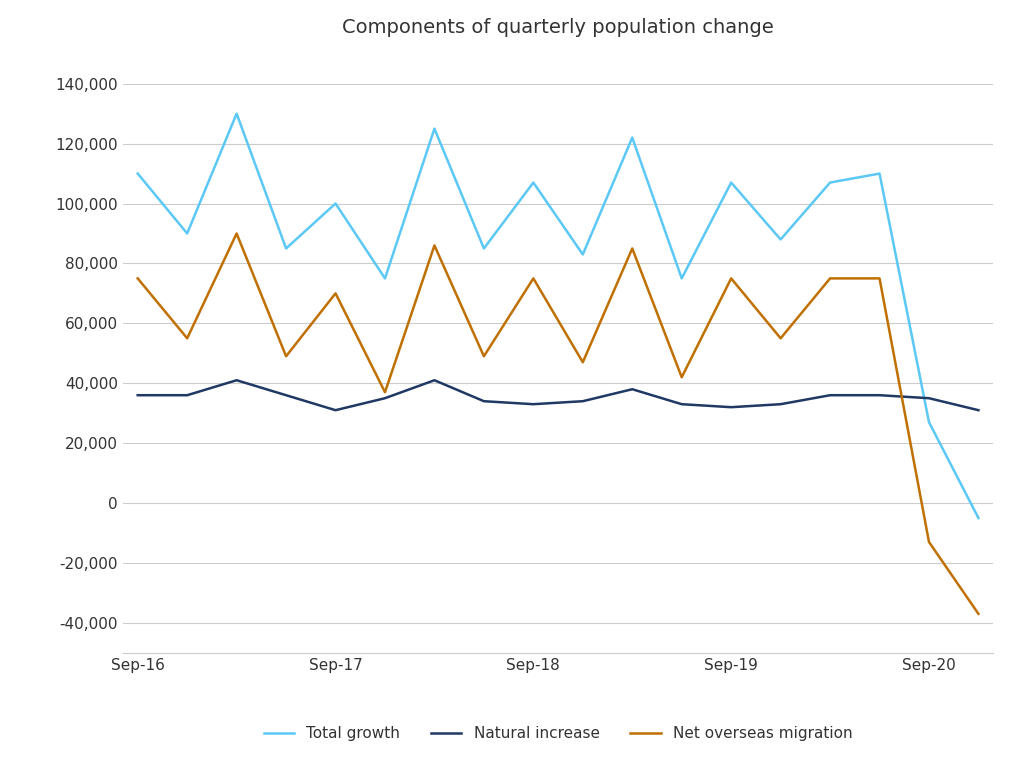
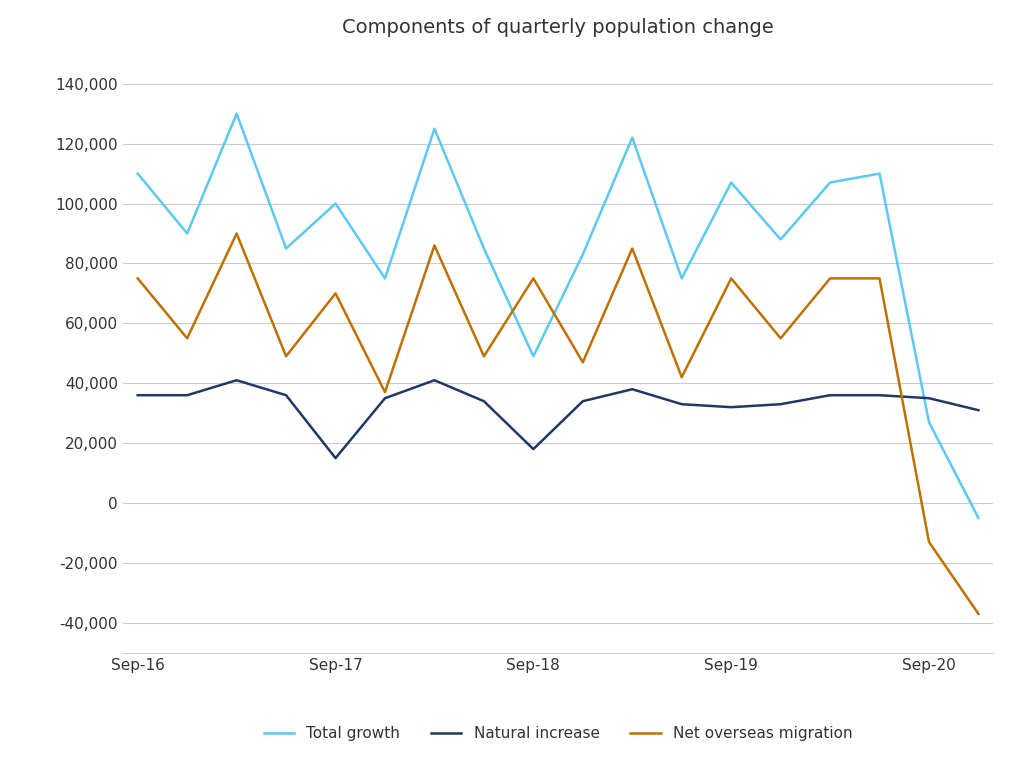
Natural increase/Sep-17: 31,000 -> 15,000
Total growth/Sep-18: 107,000 -> 49,000
Natural increase/Sep-18: 33,000 -> 18,000
